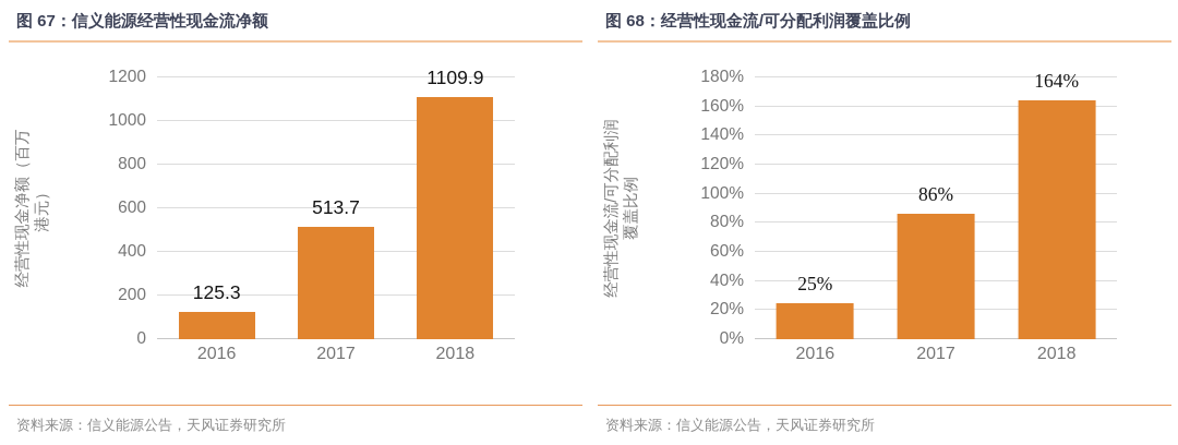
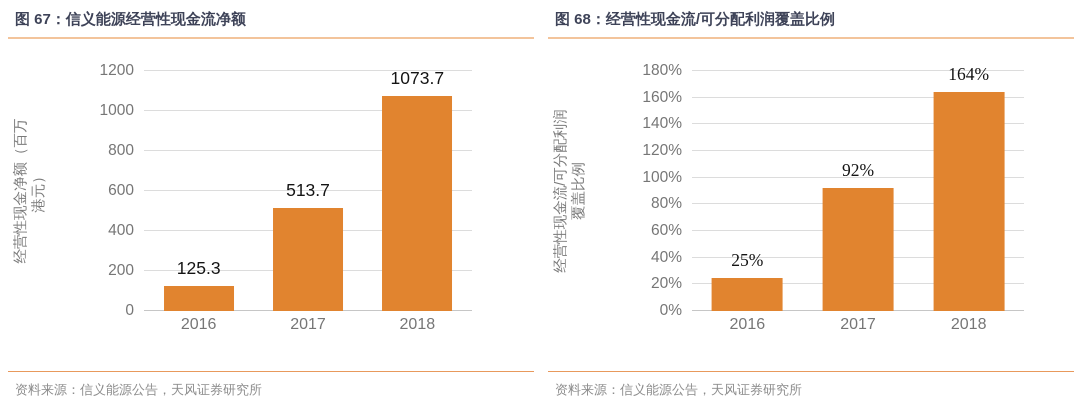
图 67：信义能源经营性现金流净额/2018: 1109.9 -> 1073.7
图 68：经营性现金流/可分配利润覆盖比例/2017: 86% -> 92%
